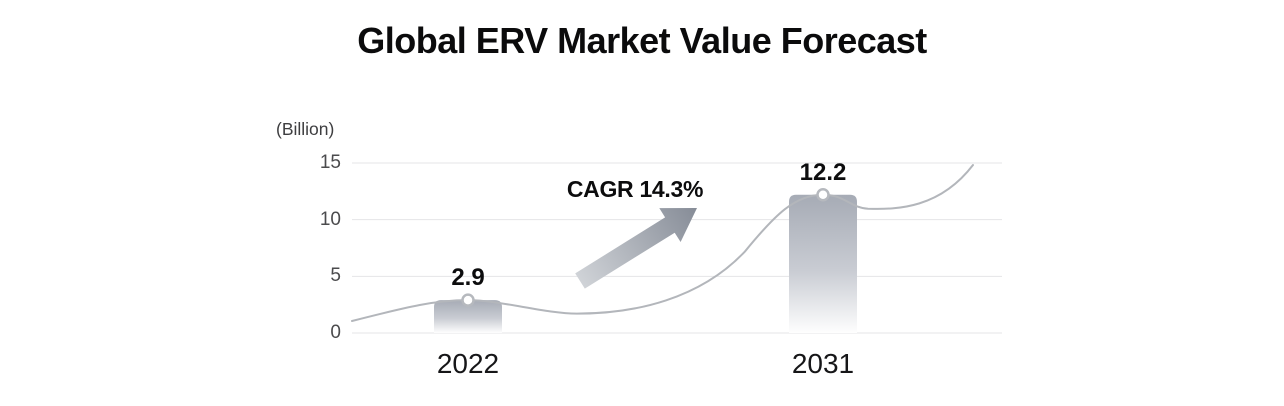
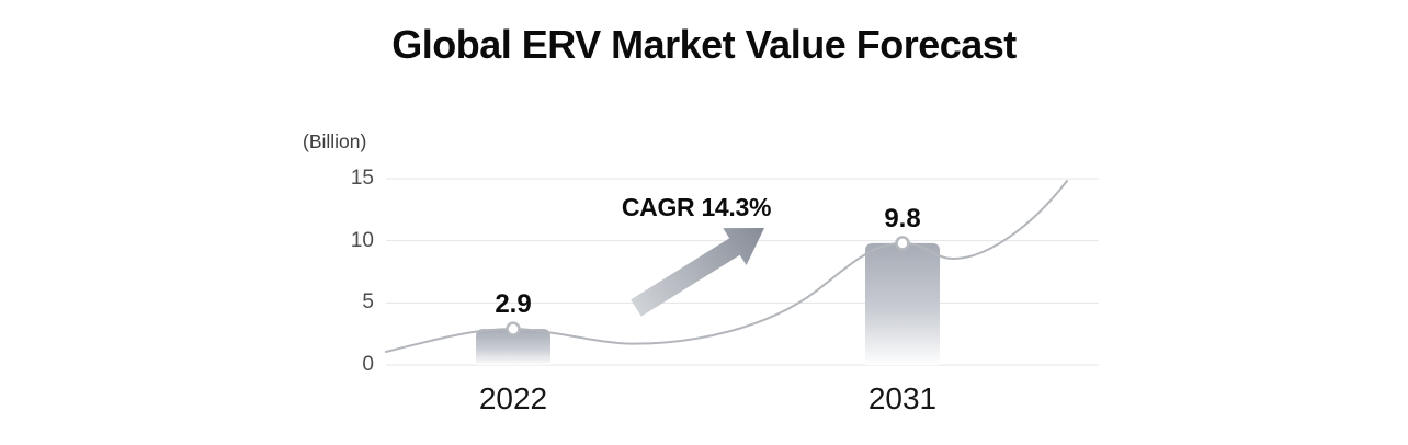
2031: 12.2 -> 9.8
